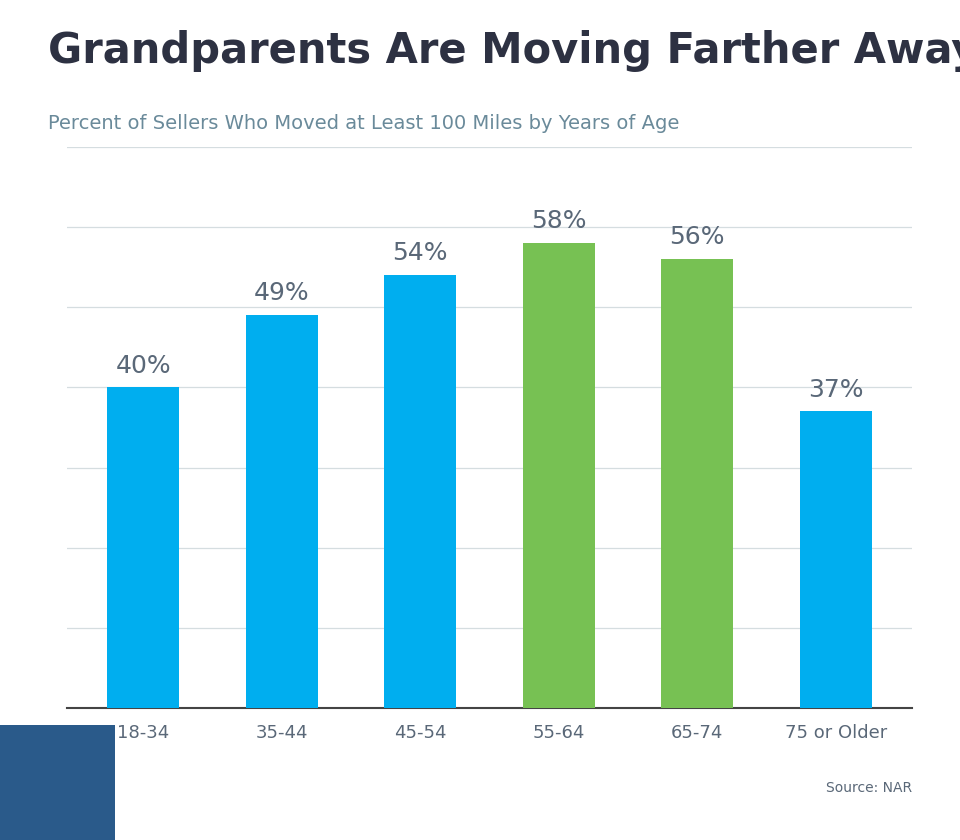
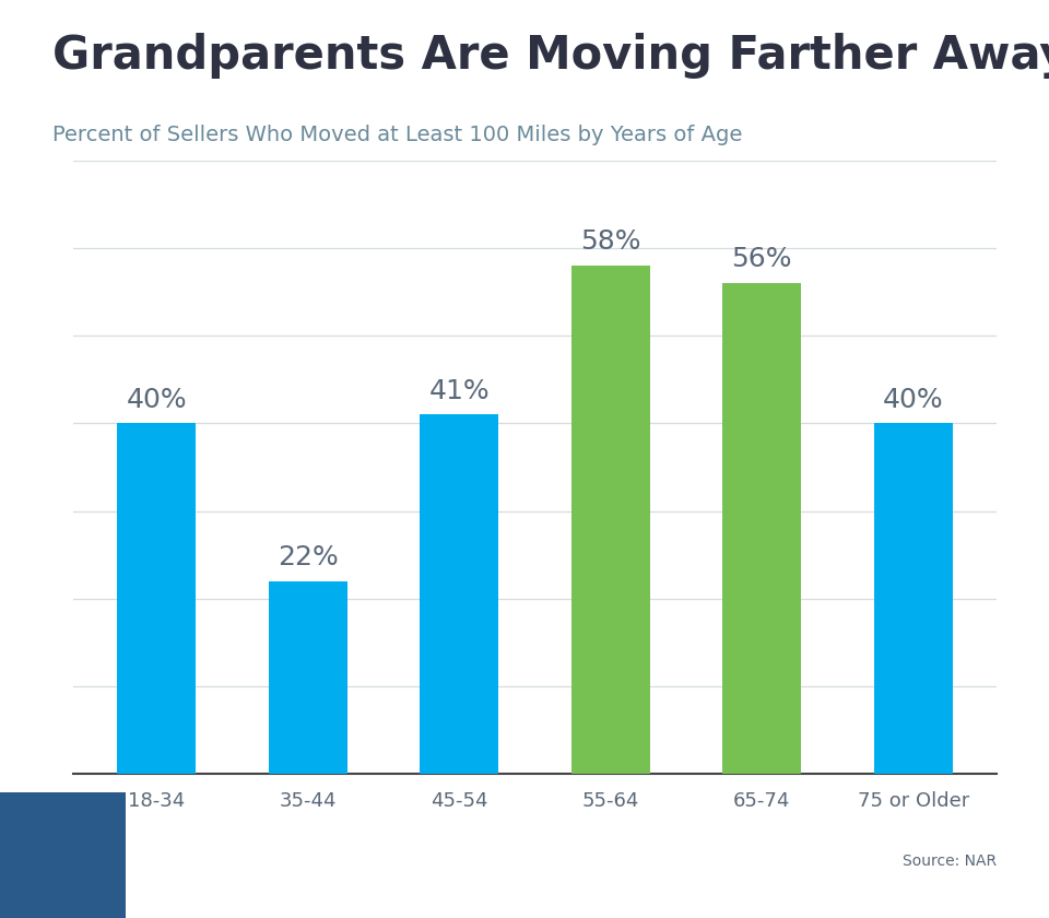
35-44: 49% -> 22%
45-54: 54% -> 41%
75 or Older: 37% -> 40%
